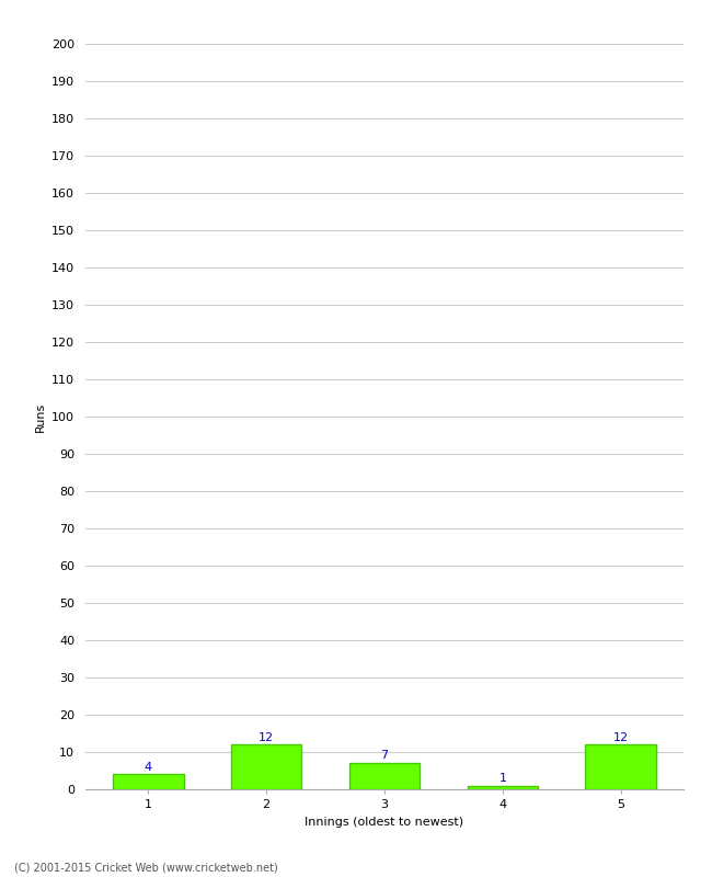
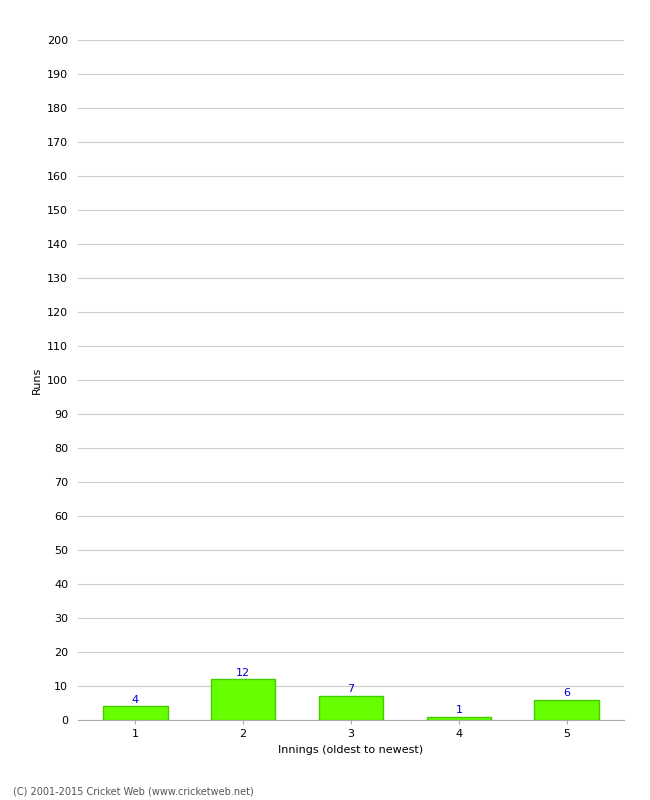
5: 12 -> 6
